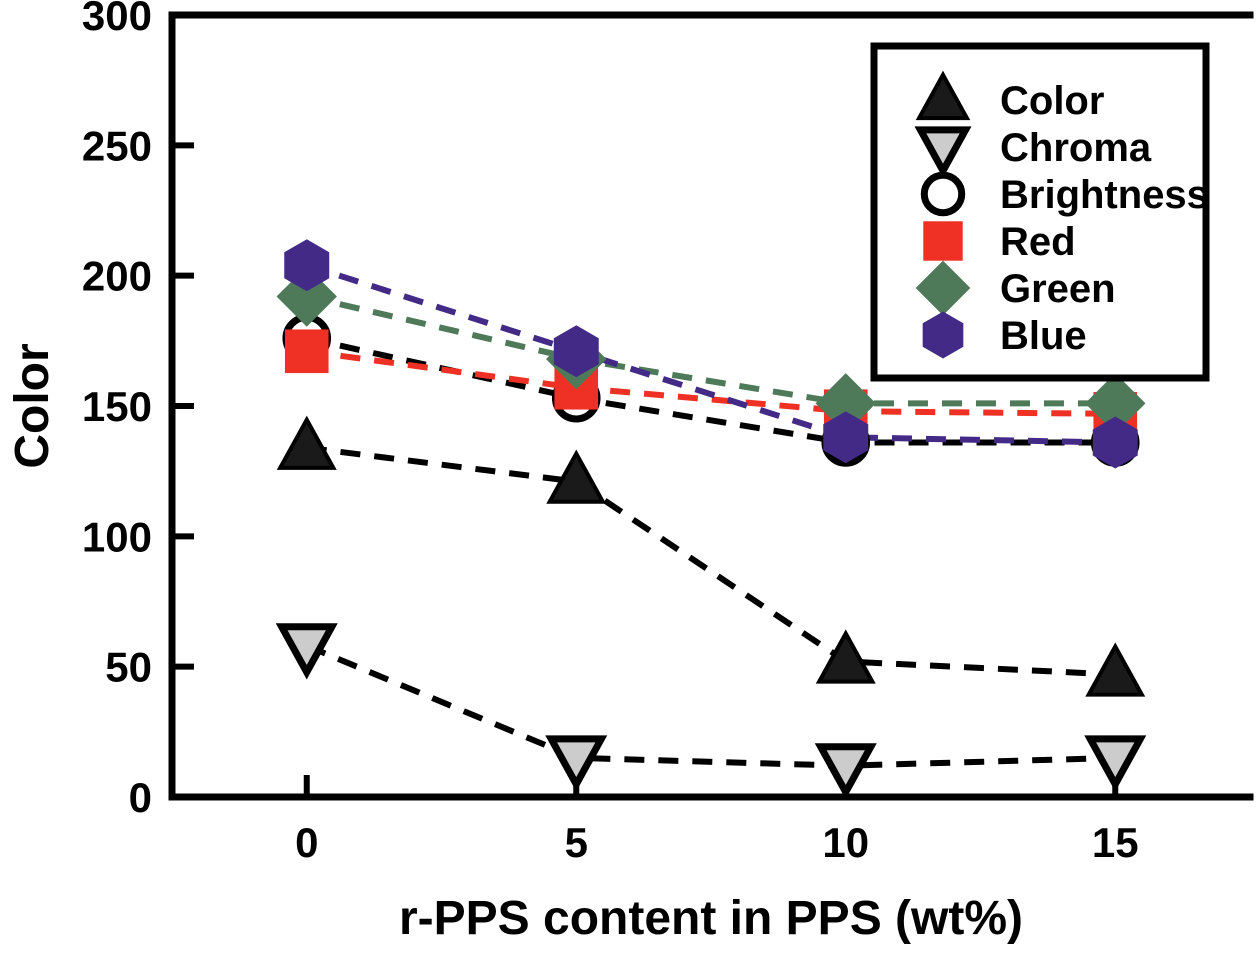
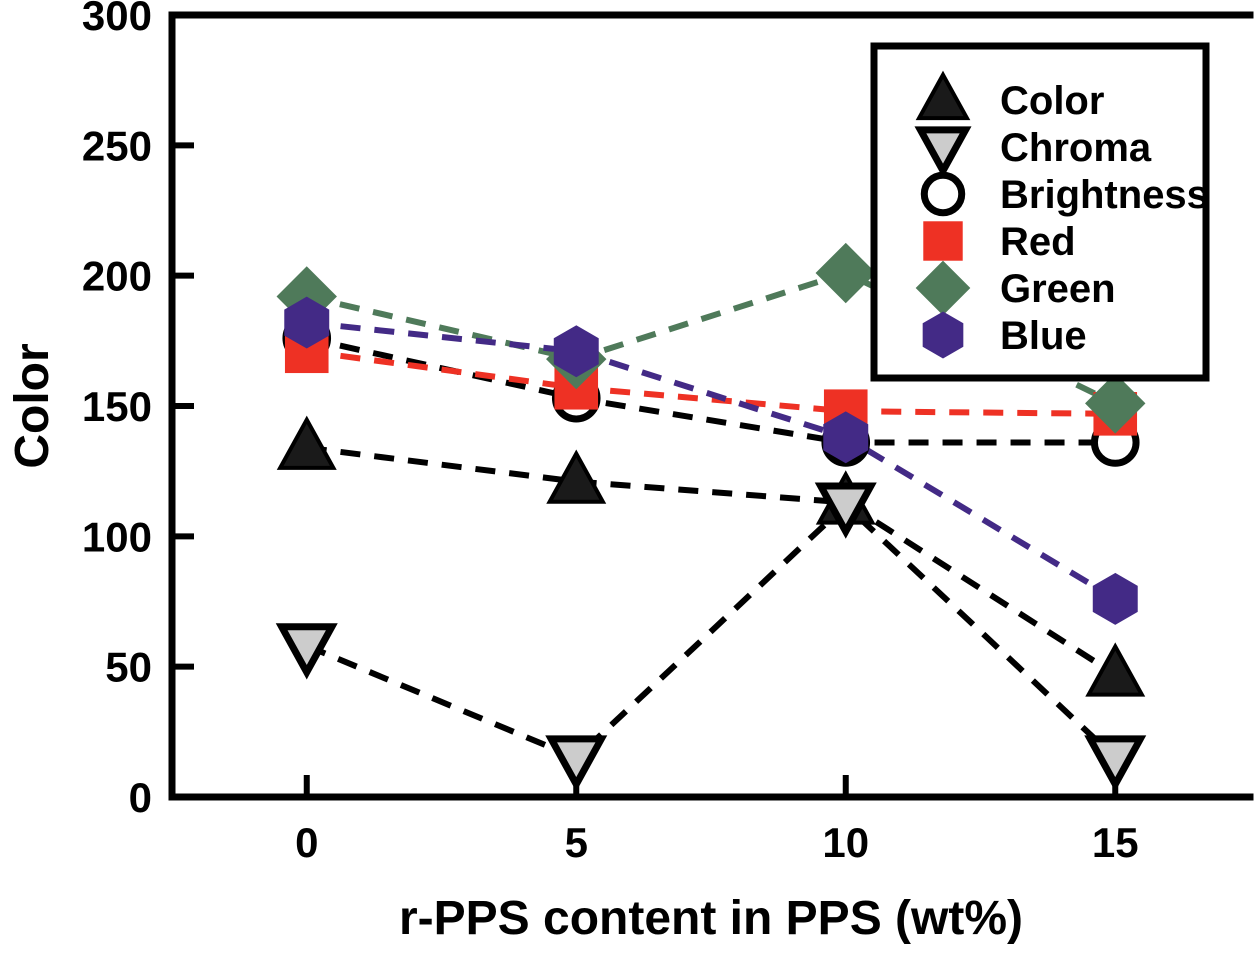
Blue/0: 204 -> 182
Color/10: 52 -> 113
Chroma/10: 12 -> 112
Green/10: 151 -> 201
Blue/15: 136 -> 76
